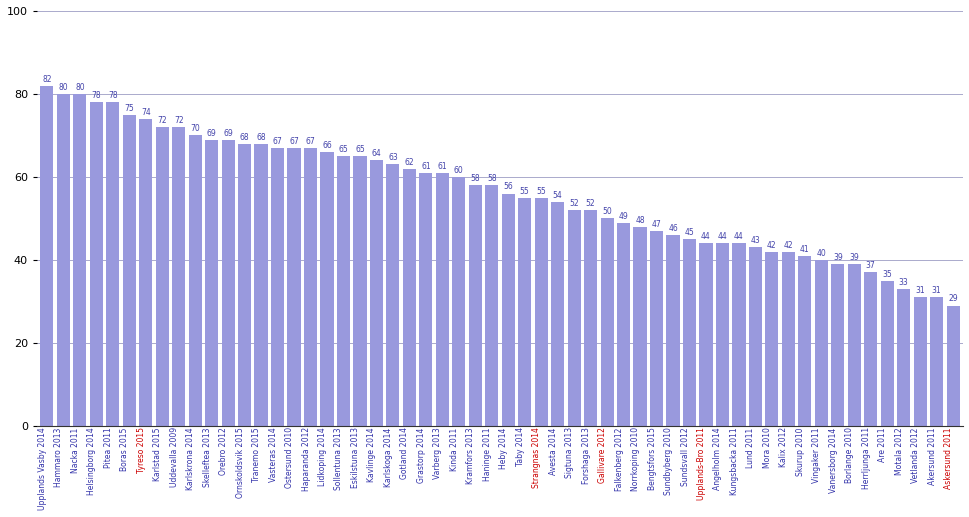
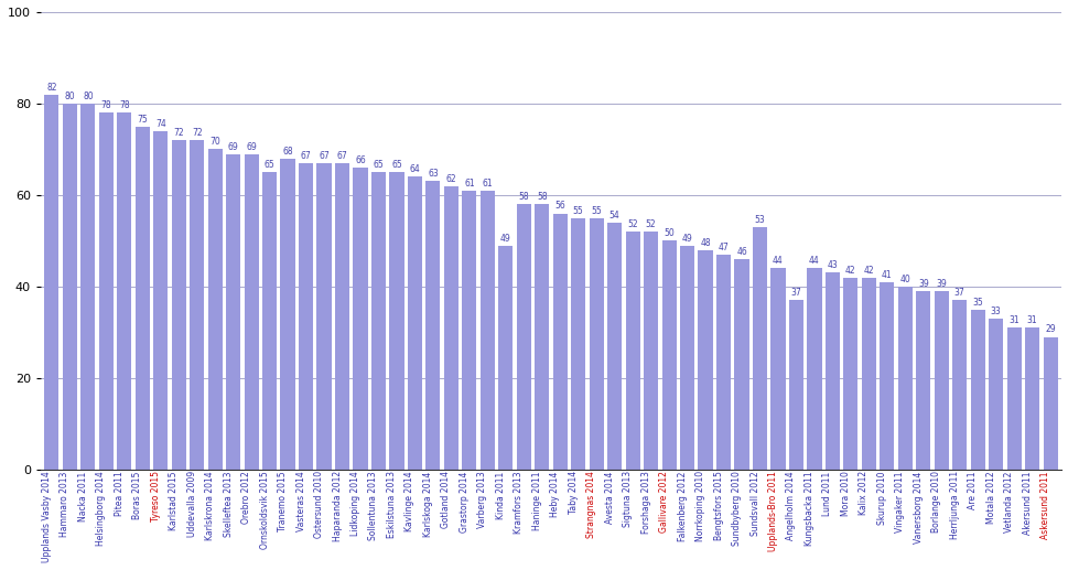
Ornskoldsvik 2015: 68 -> 65
Kinda 2011: 60 -> 49
Sundsvall 2012: 45 -> 53
Angelholm 2014: 44 -> 37
